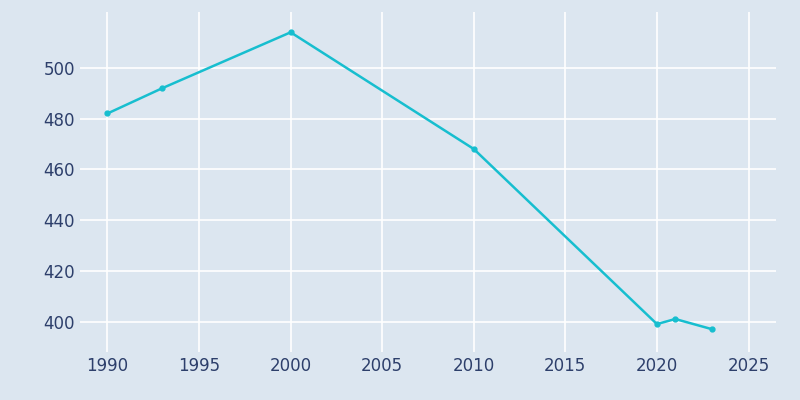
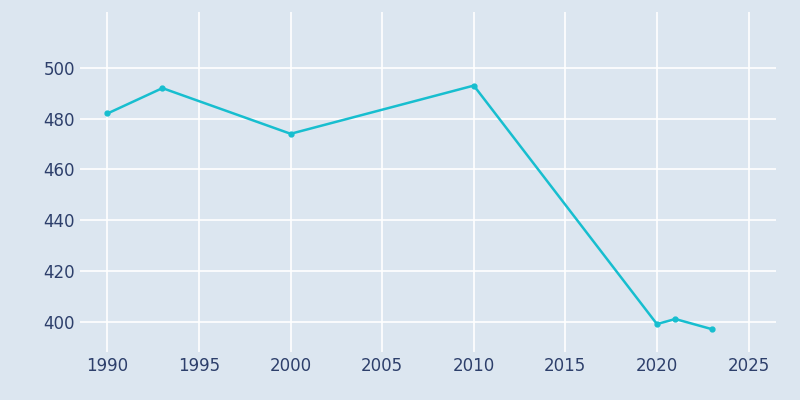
2000: 514 -> 474
2010: 468 -> 493
